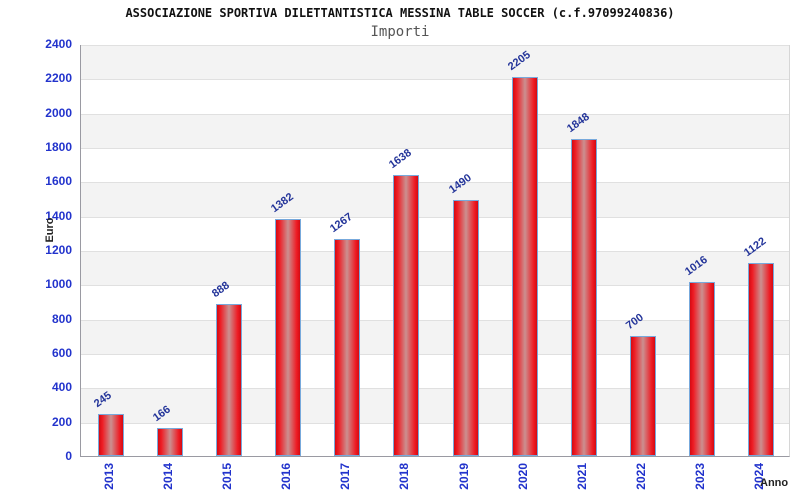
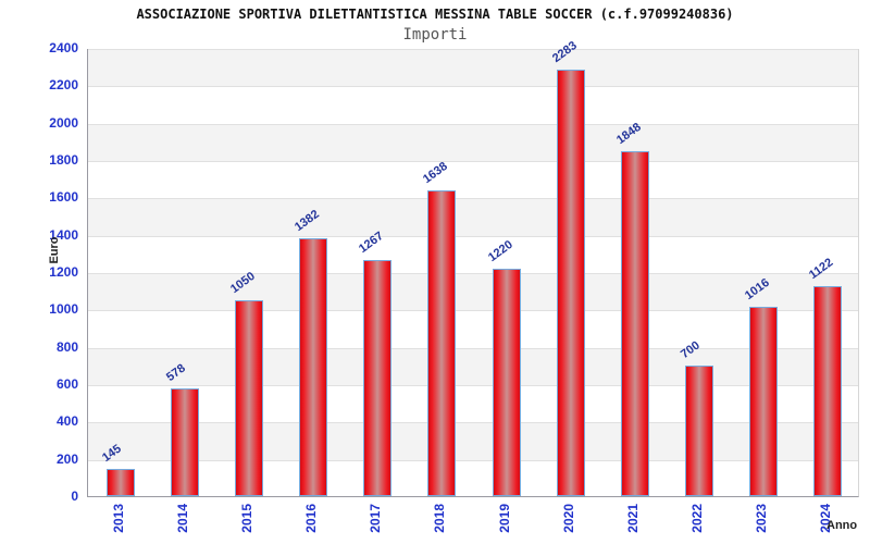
2013: 245 -> 145
2014: 166 -> 578
2015: 888 -> 1050
2019: 1490 -> 1220
2020: 2205 -> 2283
